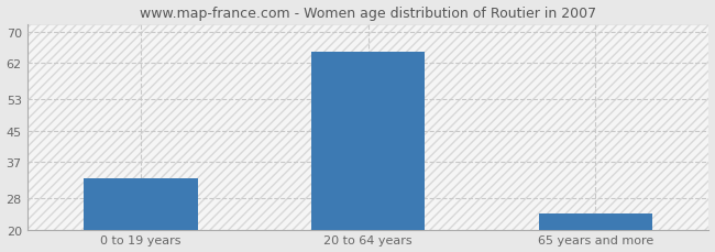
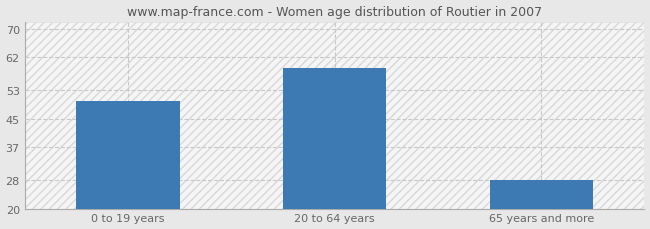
0 to 19 years: 33 -> 50
20 to 64 years: 65 -> 59
65 years and more: 24 -> 28
